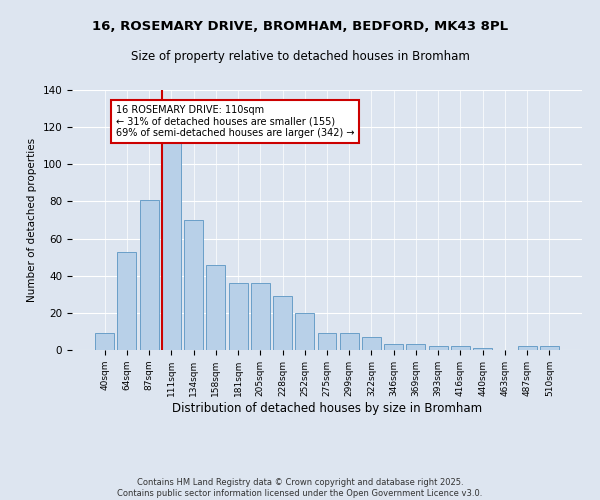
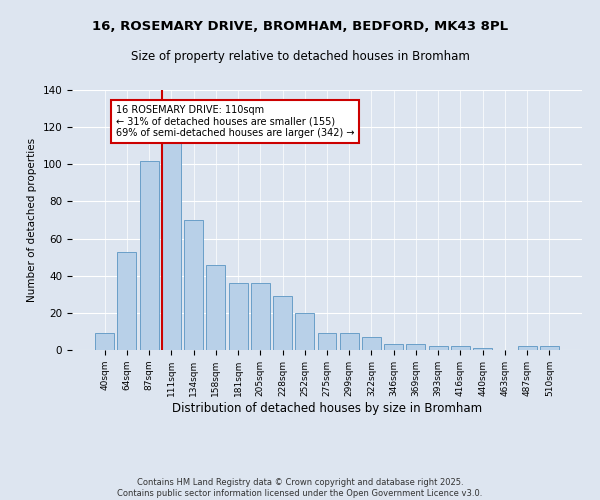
87sqm: 81 -> 102
